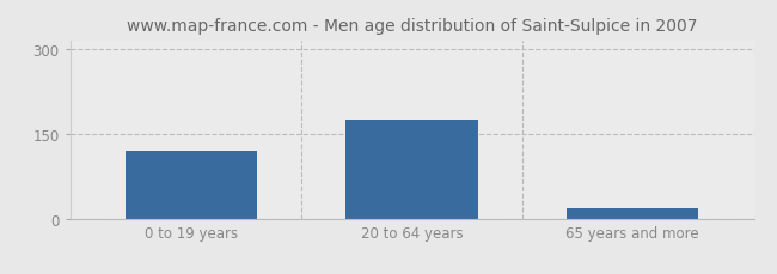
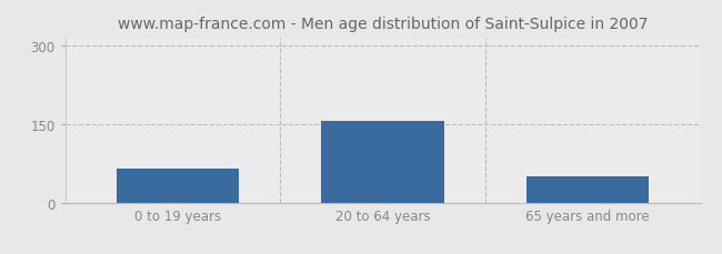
0 to 19 years: 120 -> 65
20 to 64 years: 175 -> 155
65 years and more: 18 -> 50
